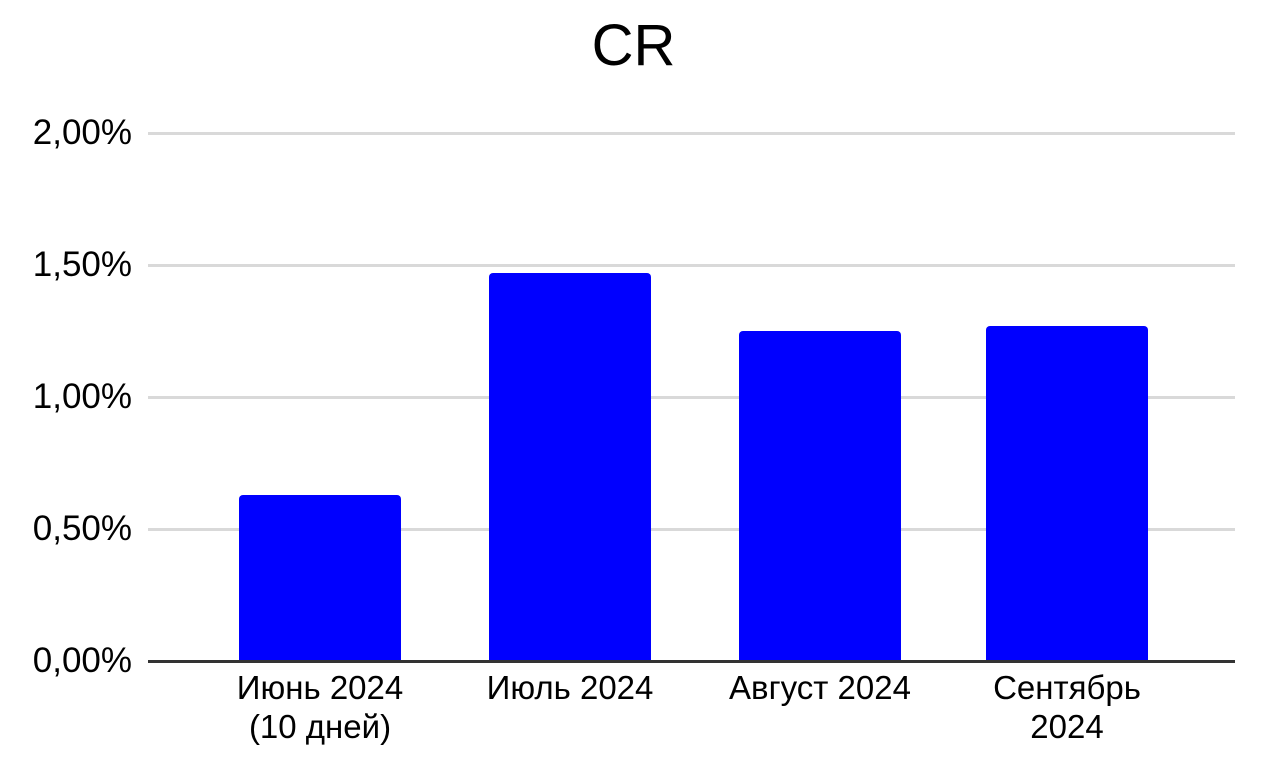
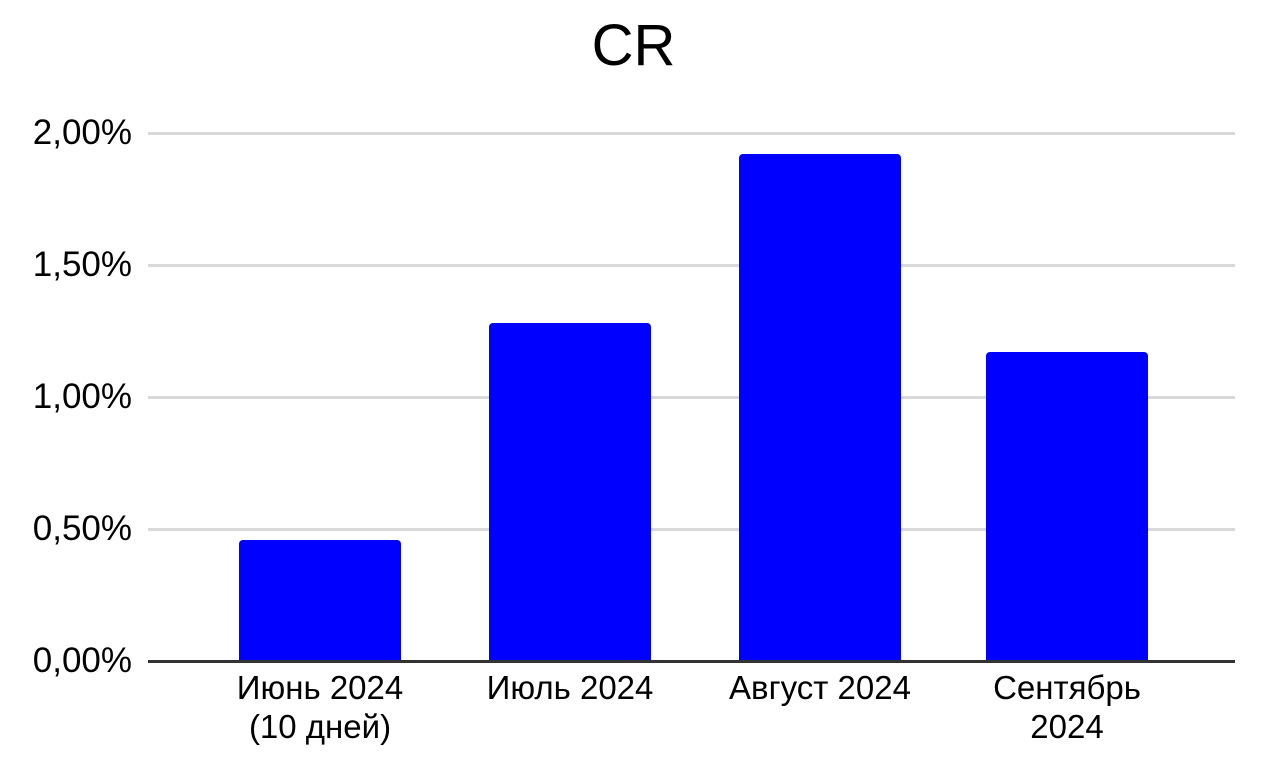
Июнь 2024 (10 дней): 0,63% -> 0,46%
Июль 2024: 1,47% -> 1,28%
Август 2024: 1,25% -> 1,92%
Сентябрь 2024: 1,27% -> 1,17%
